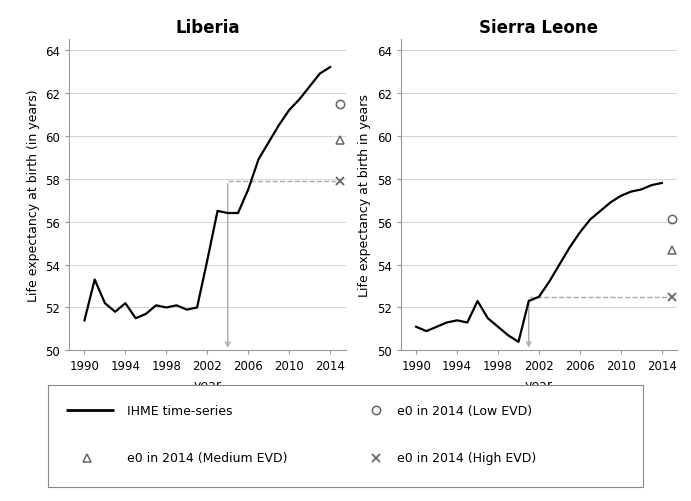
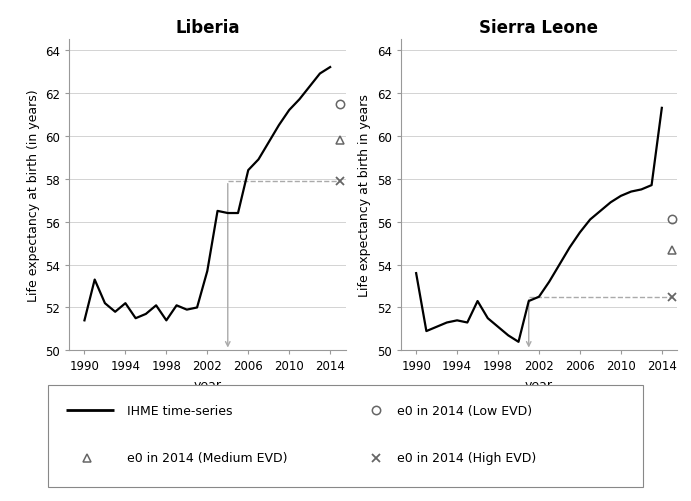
Liberia/1998: 52.0 -> 51.4
Liberia/2002: 54.2 -> 53.7
Liberia/2006: 57.5 -> 58.4
Sierra Leone/1990: 51.1 -> 53.6
Sierra Leone/2014: 57.8 -> 61.3
